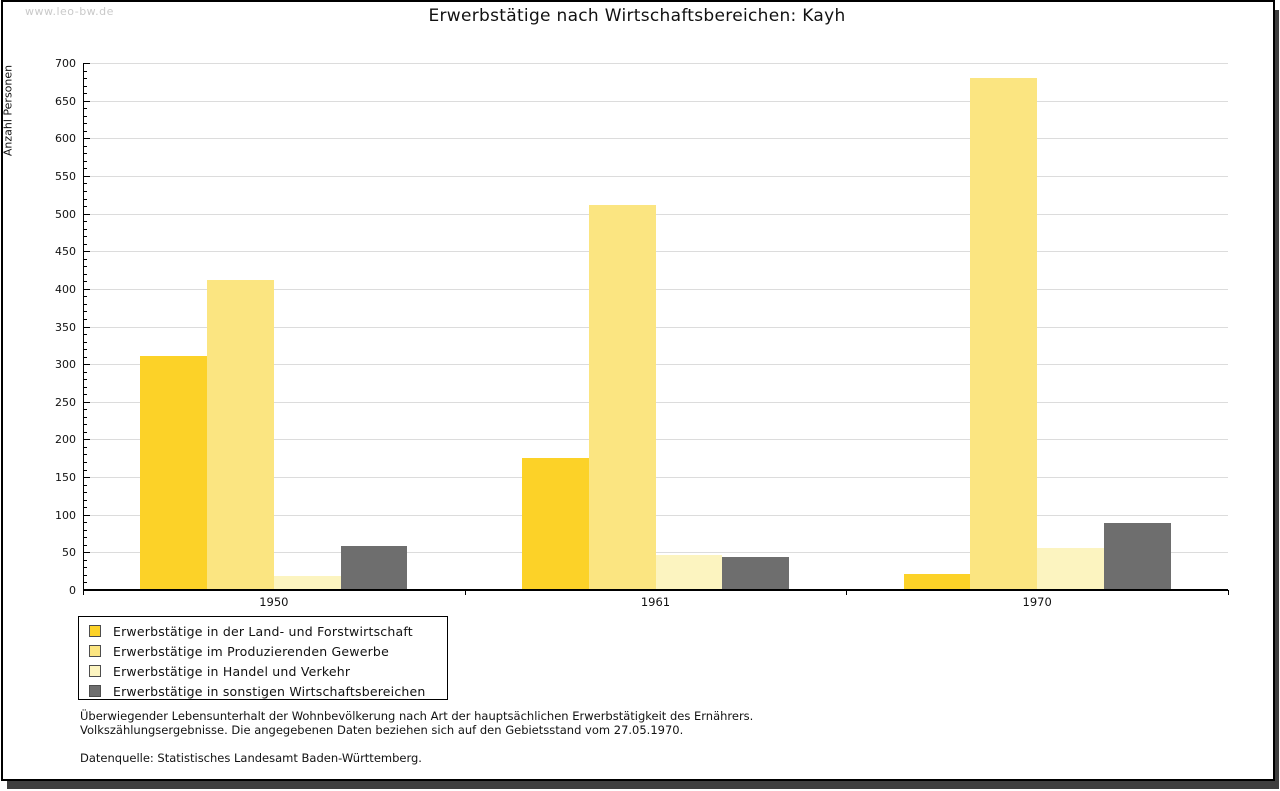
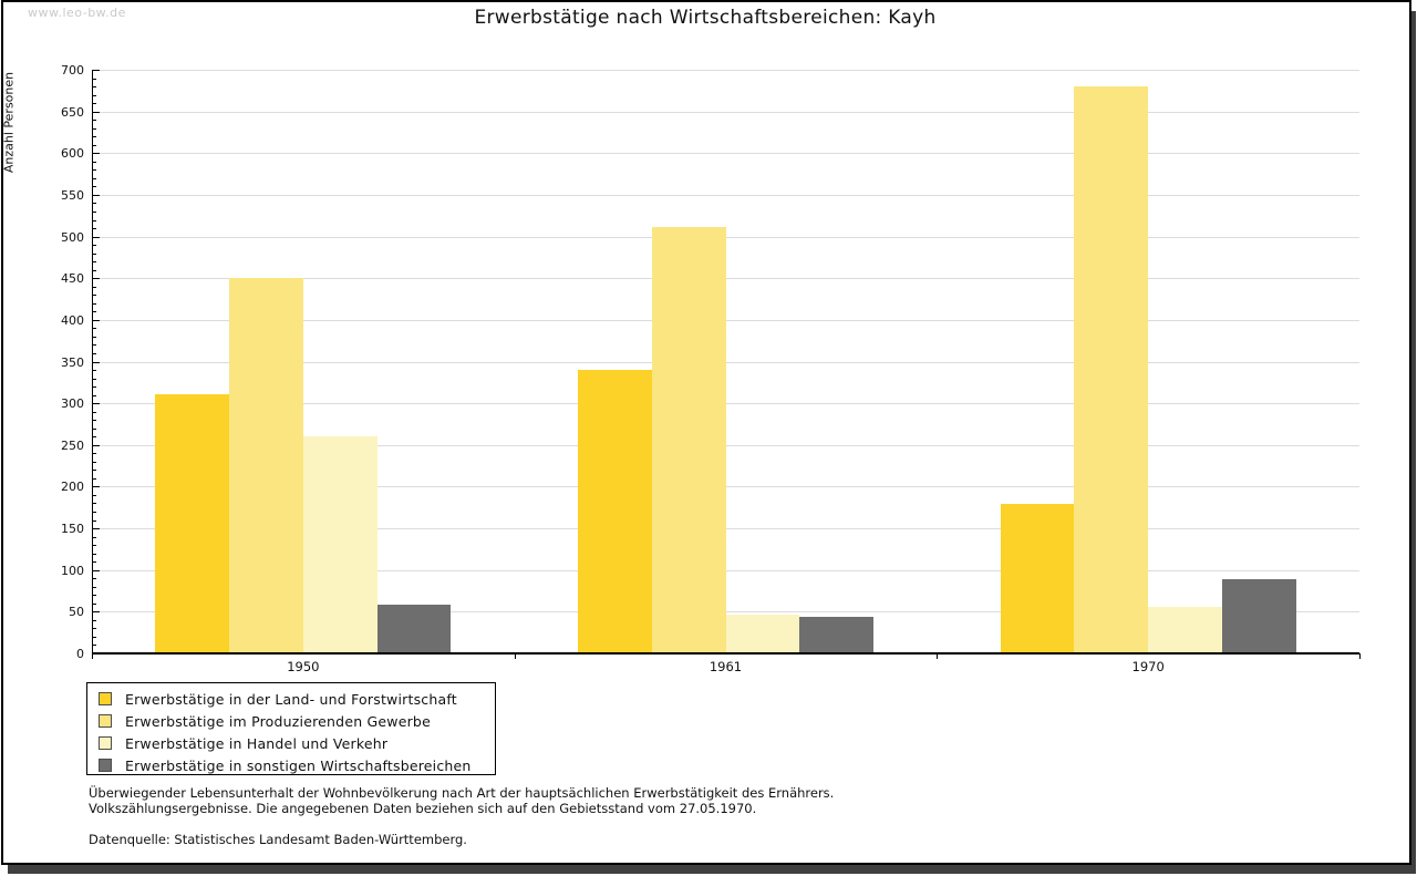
Erwerbstätige im Produzierenden Gewerbe/1950: 410 -> 450
Erwerbstätige in Handel und Verkehr/1950: 20 -> 260
Erwerbstätige in der Land- und Forstwirtschaft/1961: 180 -> 340
Erwerbstätige in der Land- und Forstwirtschaft/1970: 20 -> 180
